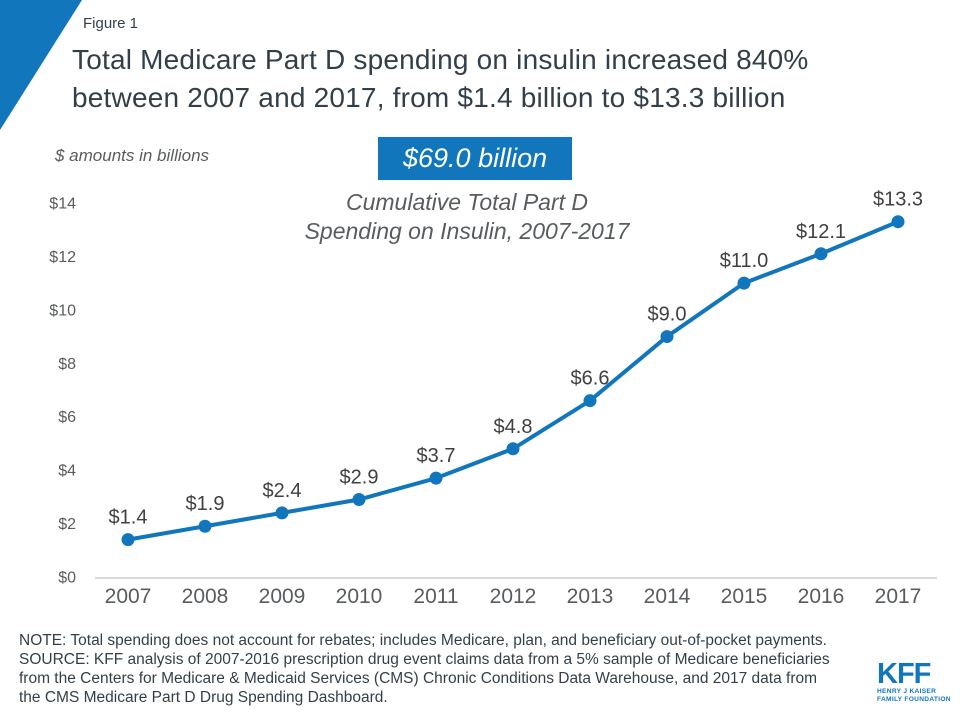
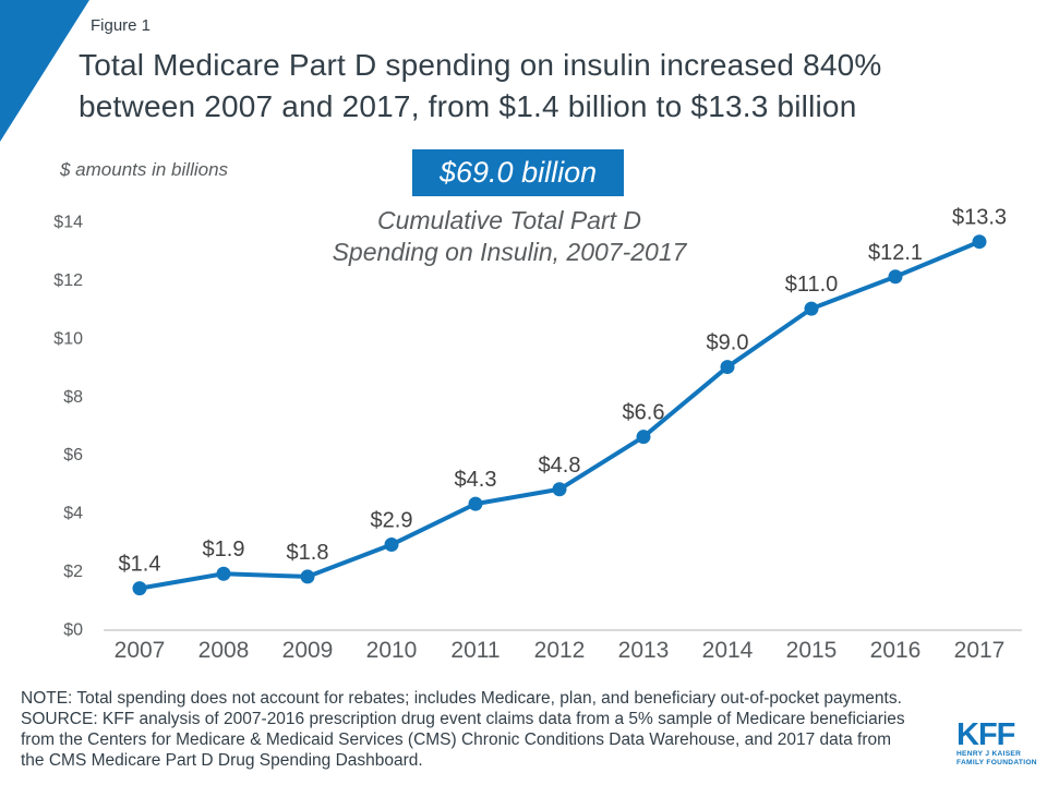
2009: $2.4 -> $1.8
2011: $3.7 -> $4.3
